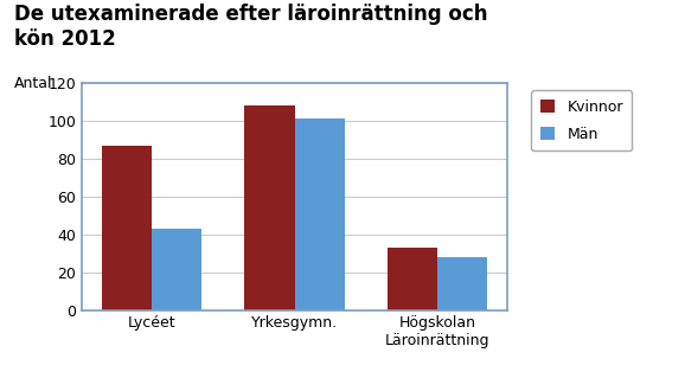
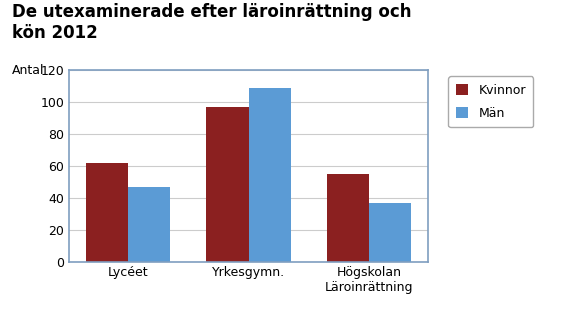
Kvinnor/Lycéet: 87 -> 62
Män/Lycéet: 43 -> 47
Kvinnor/Yrkesgymn.: 108 -> 97
Män/Yrkesgymn.: 101 -> 109
Kvinnor/Högskolan Läroinrättning: 33 -> 55
Män/Högskolan Läroinrättning: 28 -> 37
